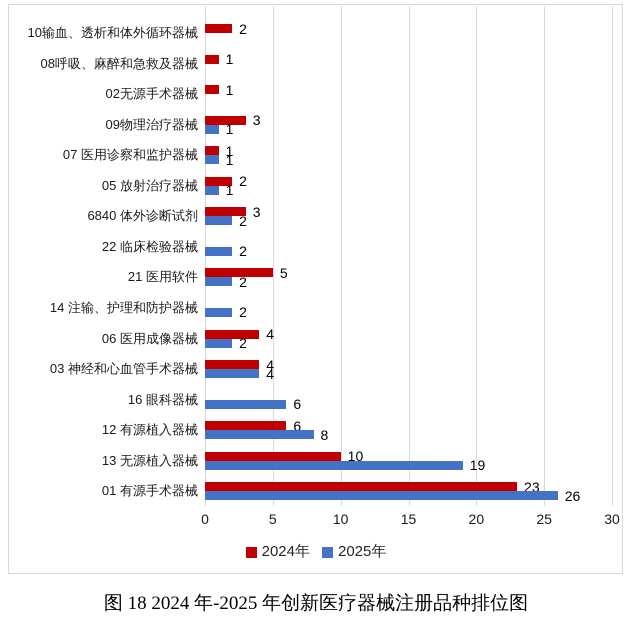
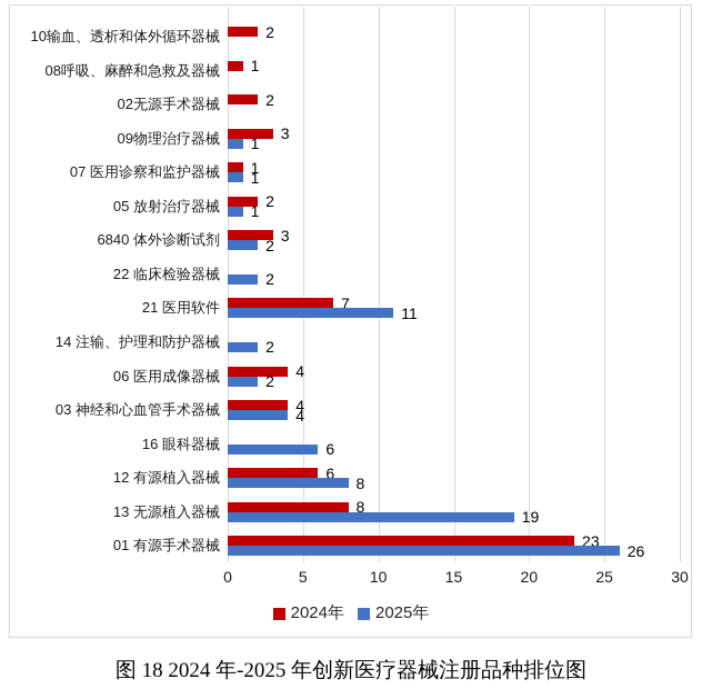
2024年/02无源手术器械: 1 -> 2
2024年/21 医用软件: 5 -> 7
2025年/21 医用软件: 2 -> 11
2024年/13 无源植入器械: 10 -> 8
